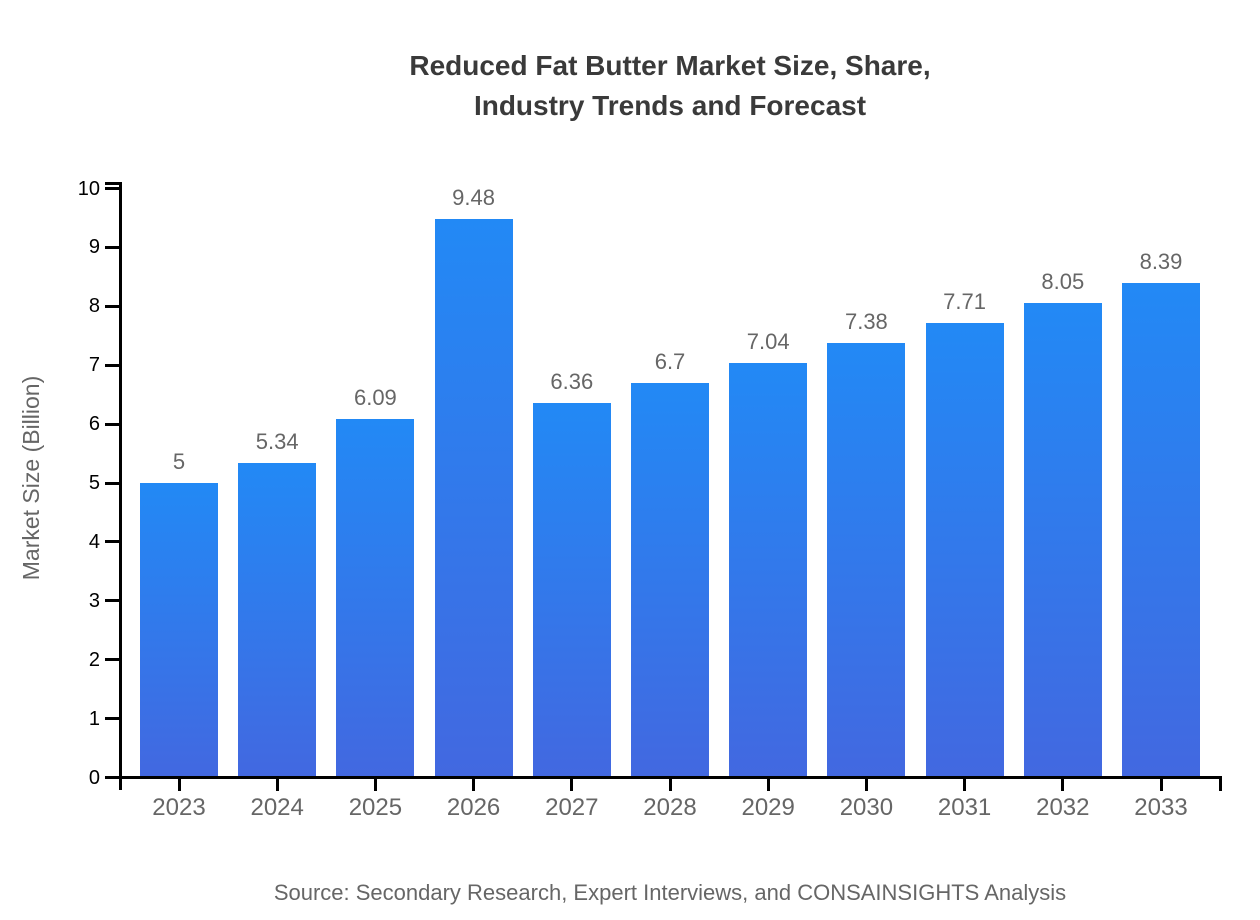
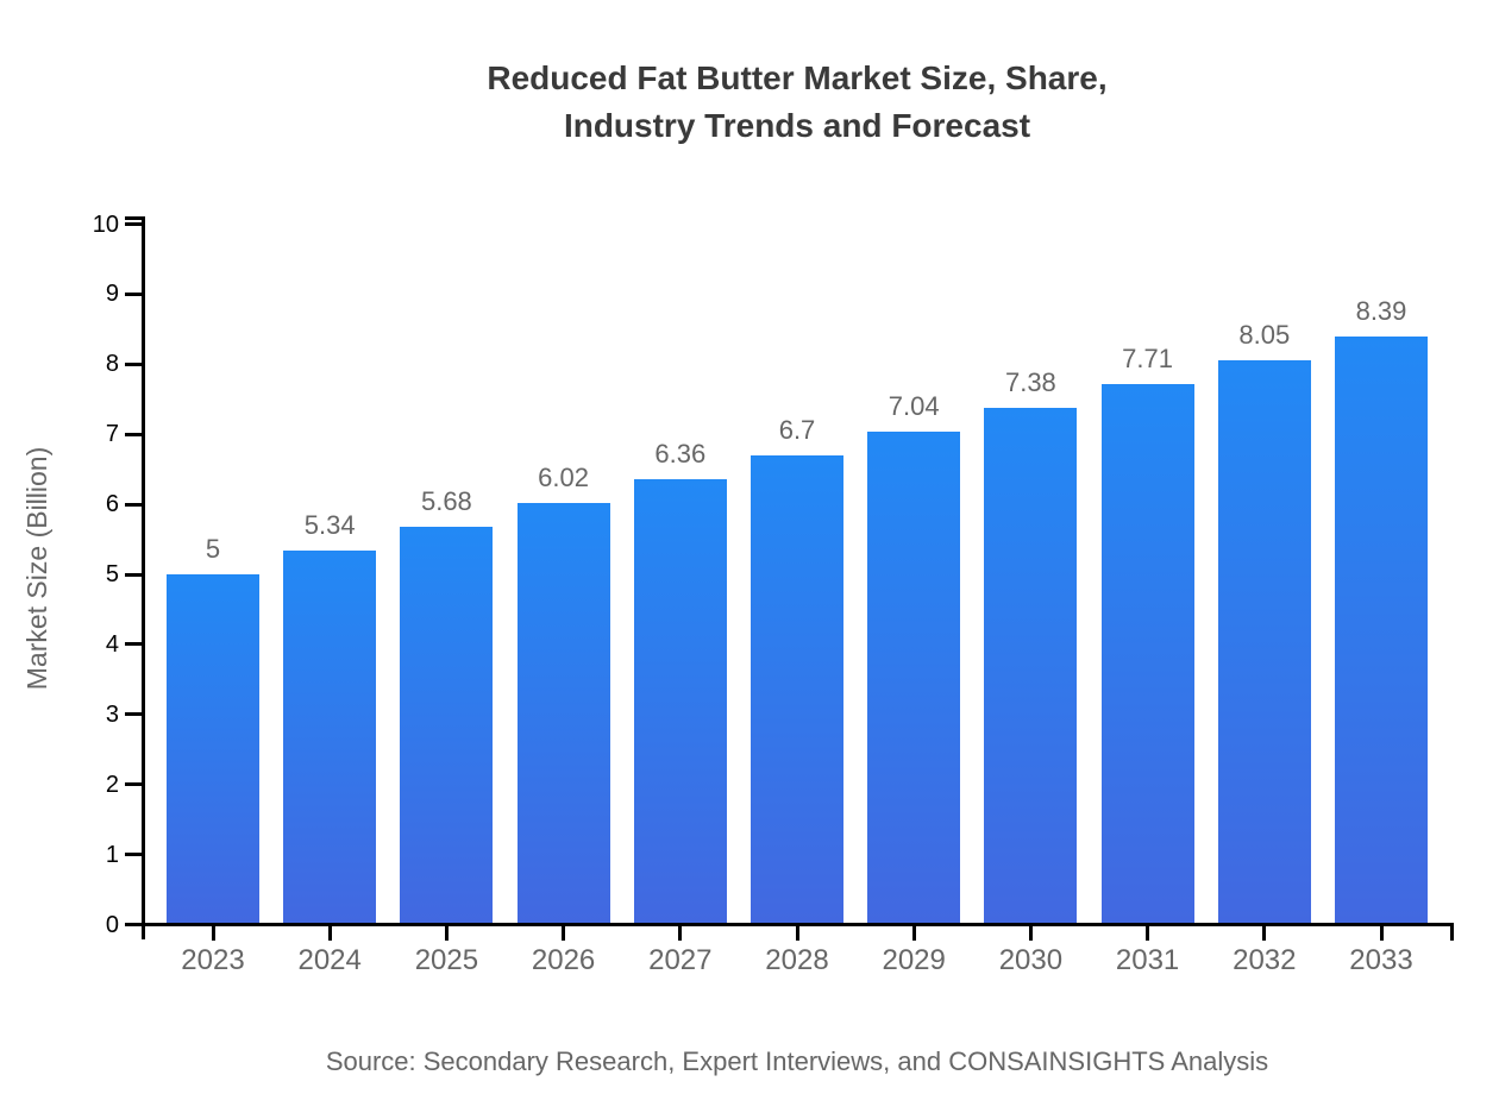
2025: 6.09 -> 5.68
2026: 9.48 -> 6.02
